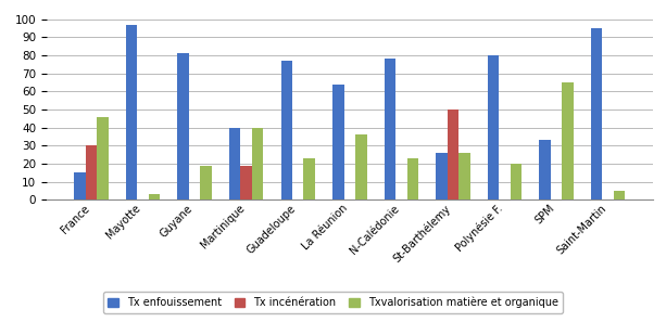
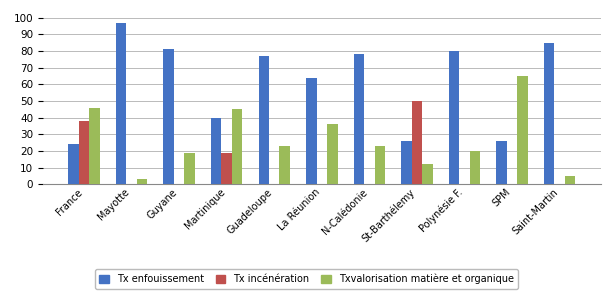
Tx enfouissement/France: 15 -> 24
Tx incénération/France: 30 -> 38
Txvalorisation matière et organique/Martinique: 40 -> 45
Txvalorisation matière et organique/St-Barthélemy: 26 -> 12
Tx enfouissement/SPM: 33 -> 26
Tx enfouissement/Saint-Martin: 95 -> 85
